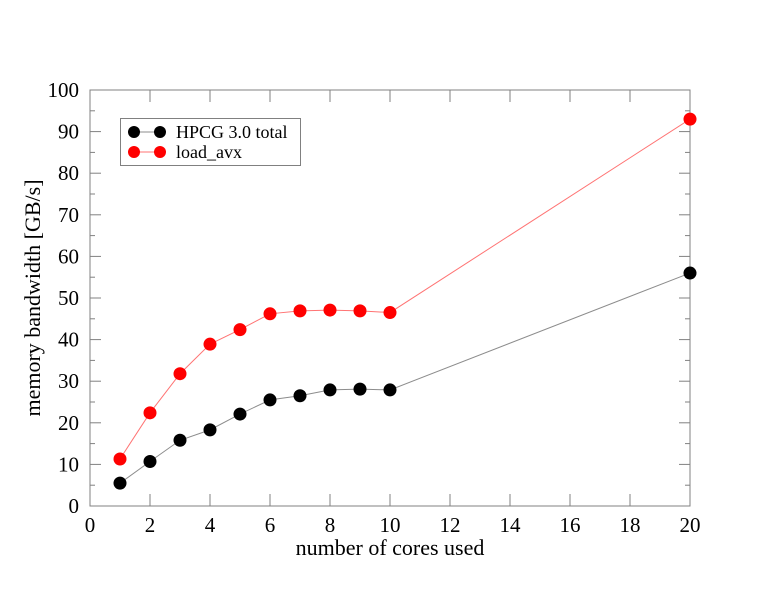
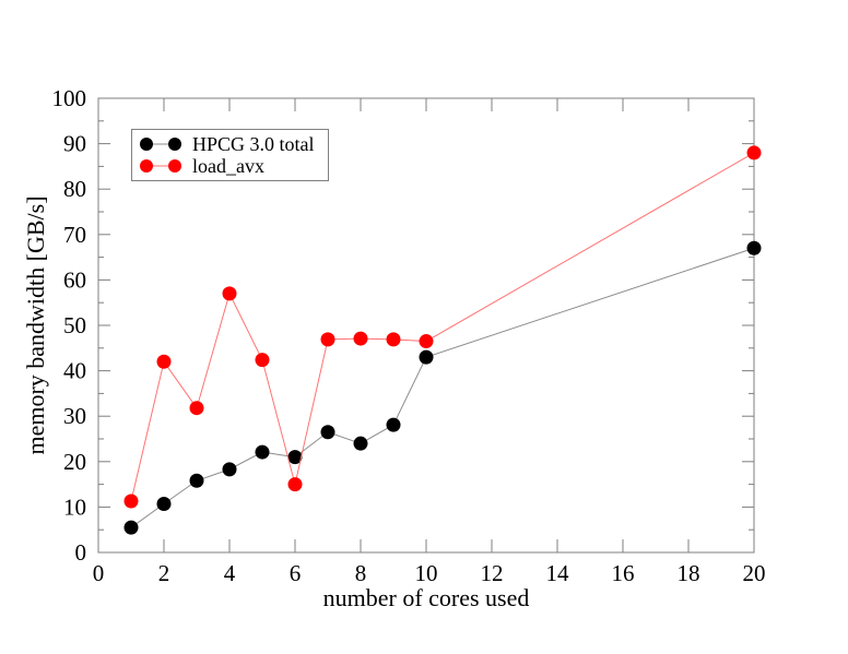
load_avx/2: 22 -> 42
load_avx/4: 39 -> 57
HPCG 3.0 total/6: 26 -> 21
load_avx/6: 46 -> 15
HPCG 3.0 total/8: 28 -> 24
HPCG 3.0 total/10: 28 -> 43
HPCG 3.0 total/20: 56 -> 67
load_avx/20: 93 -> 88
